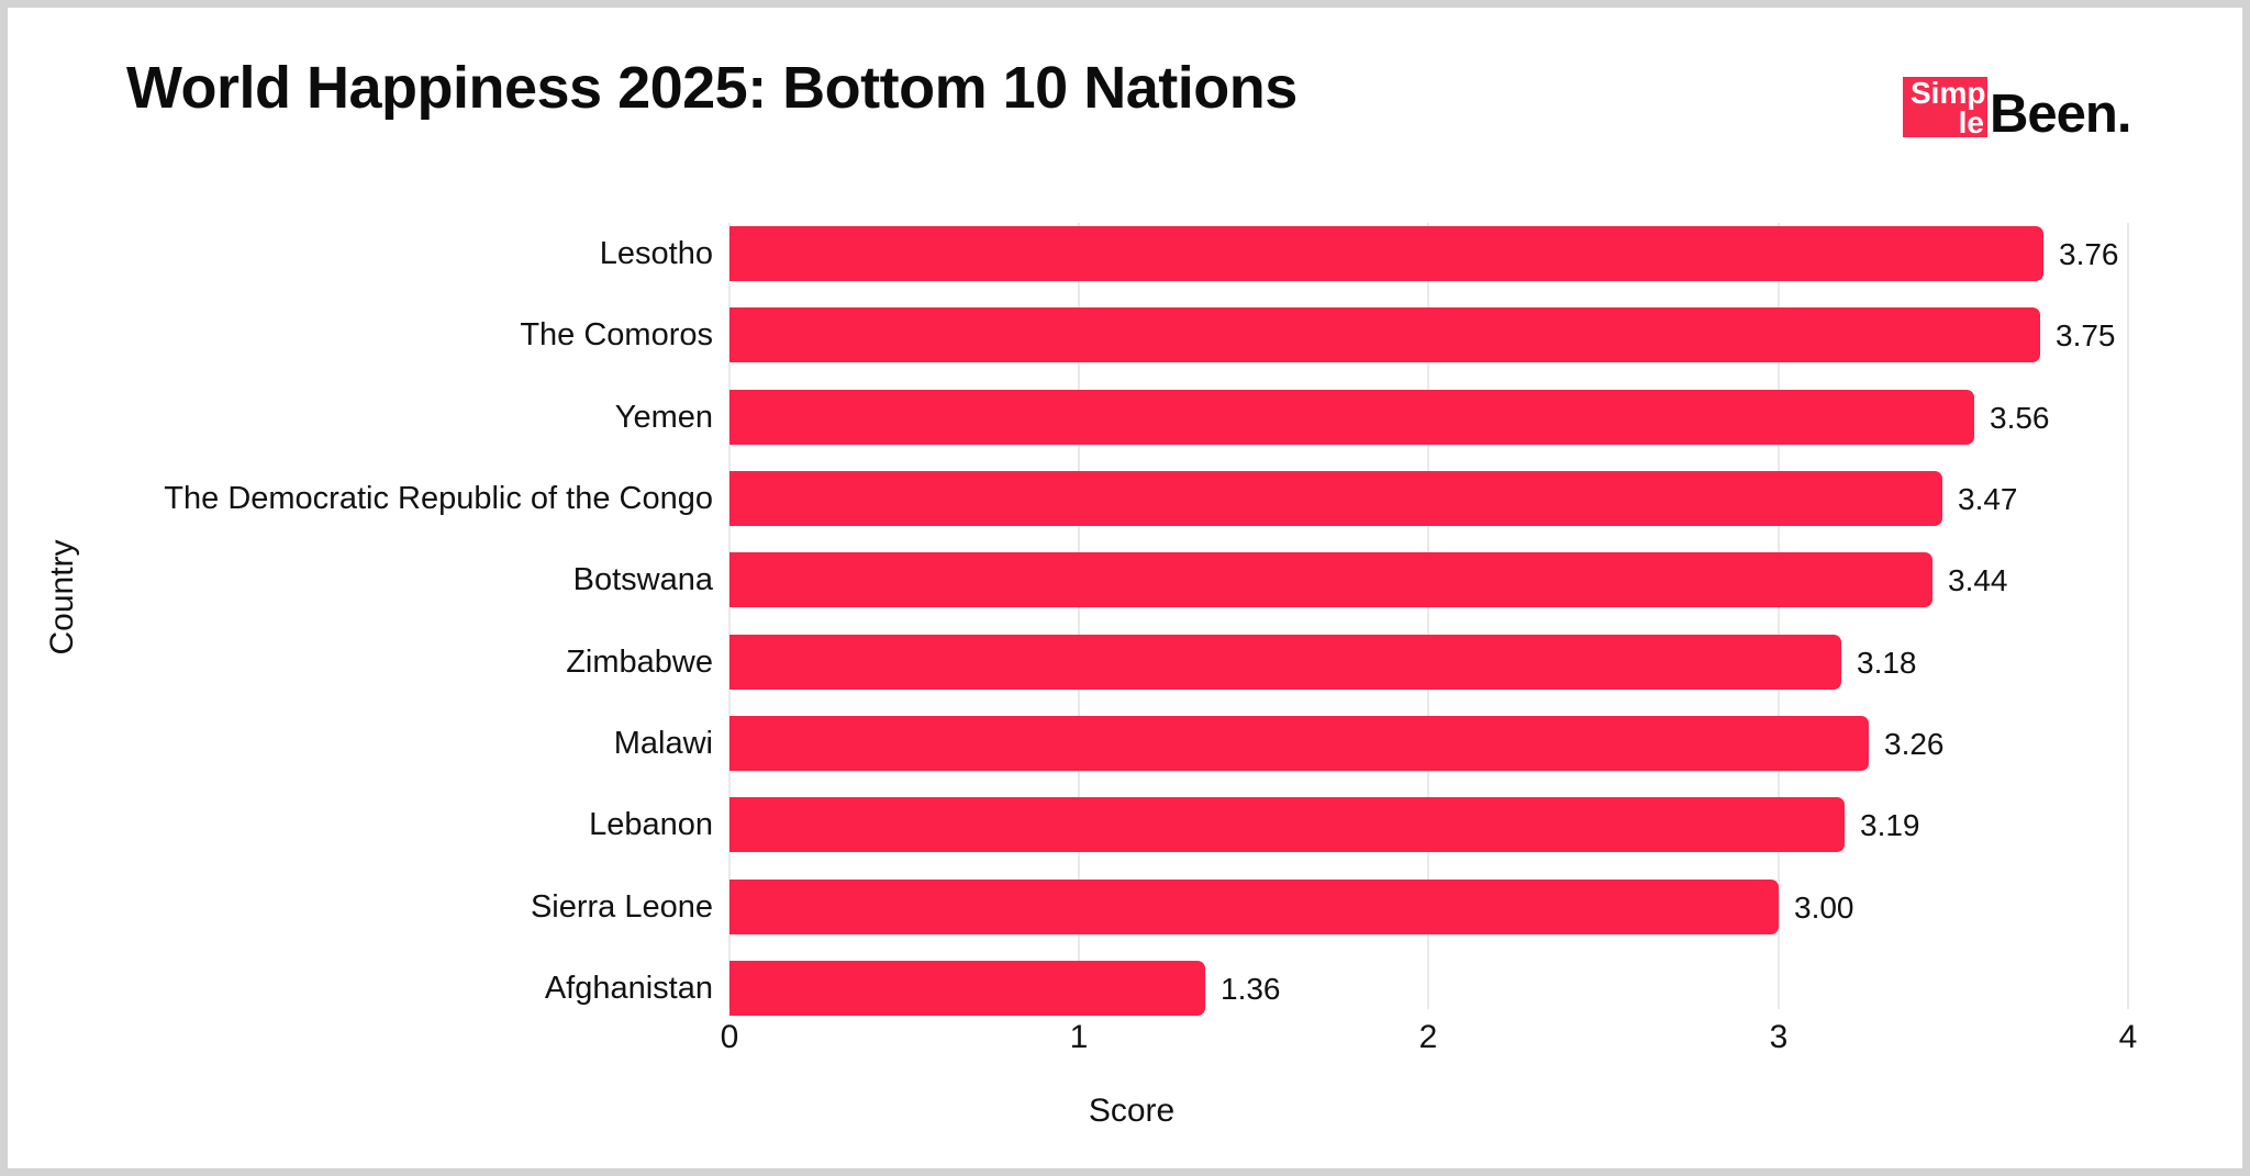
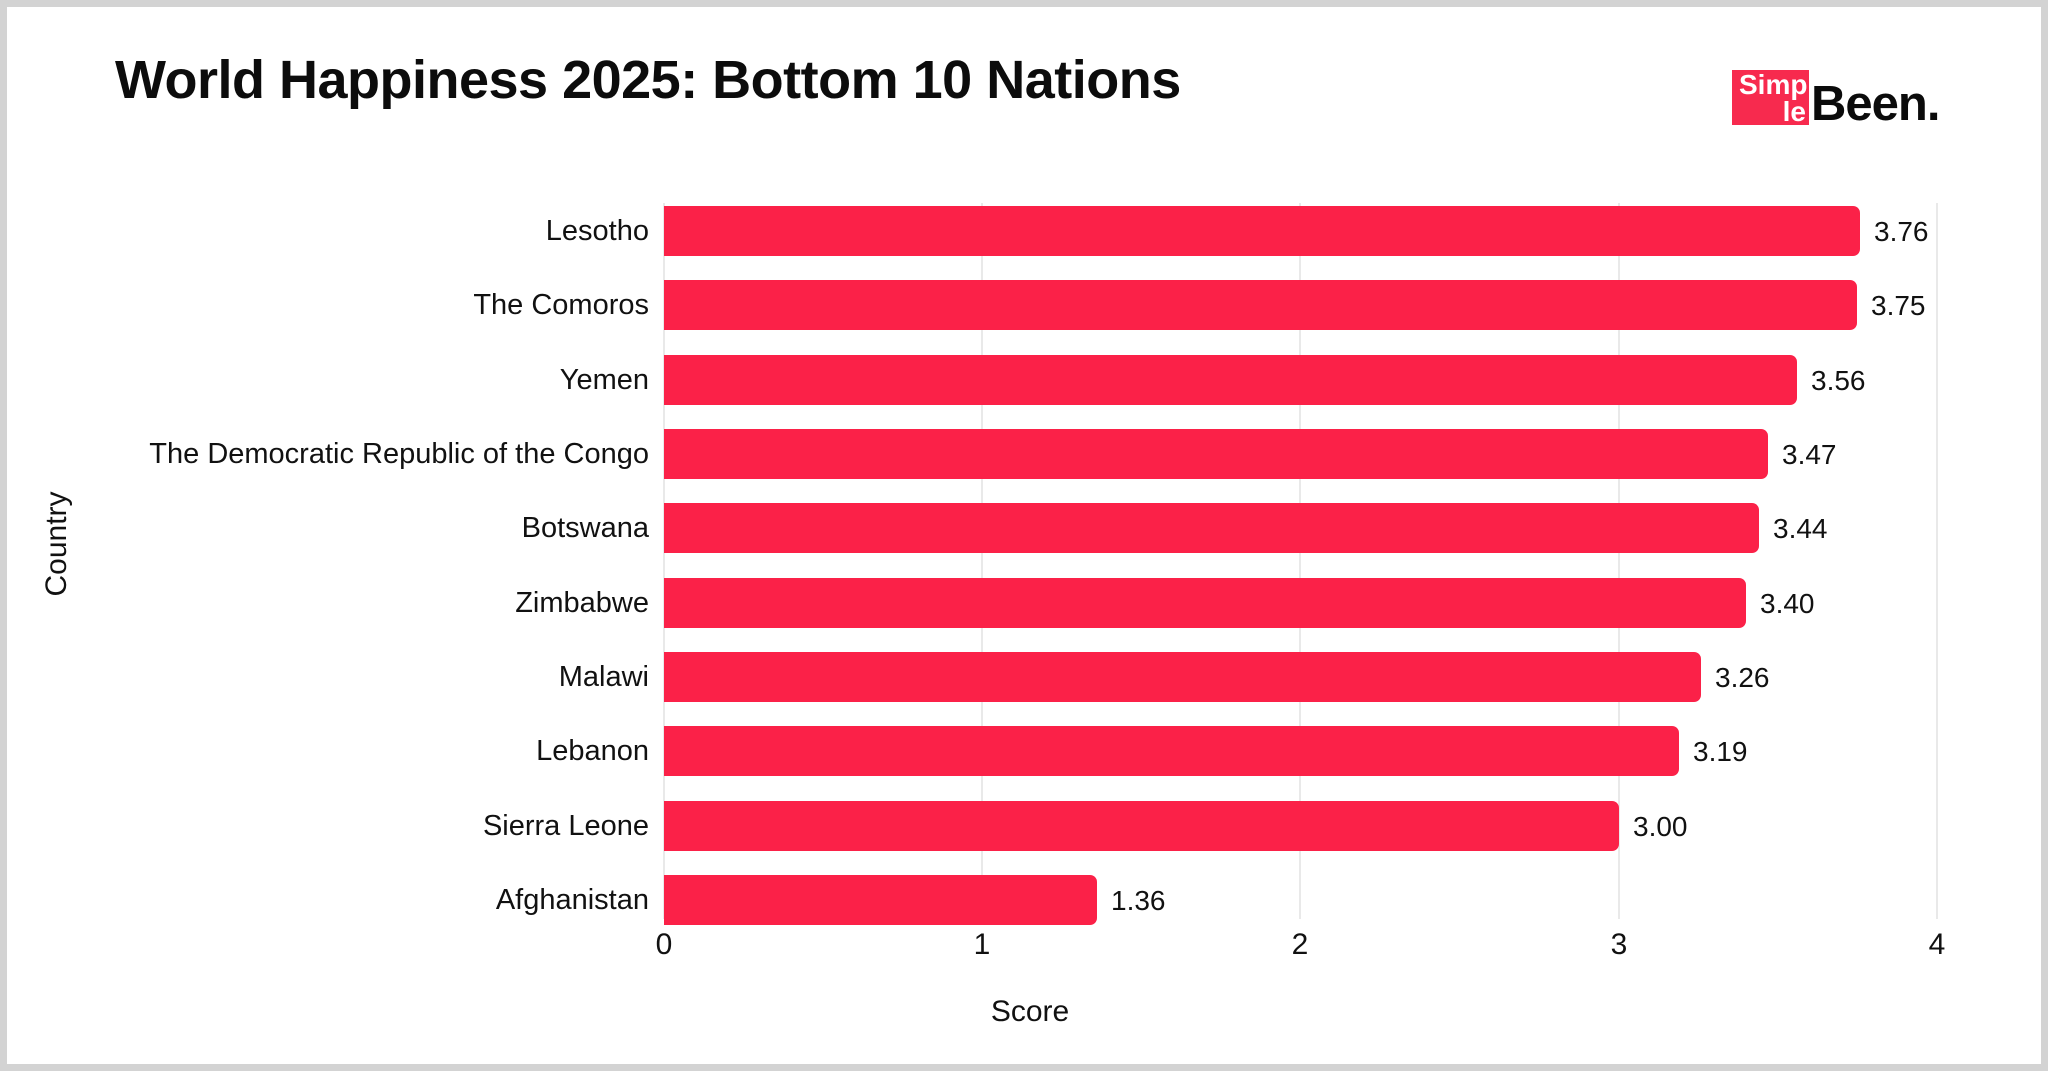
Zimbabwe: 3.18 -> 3.40
